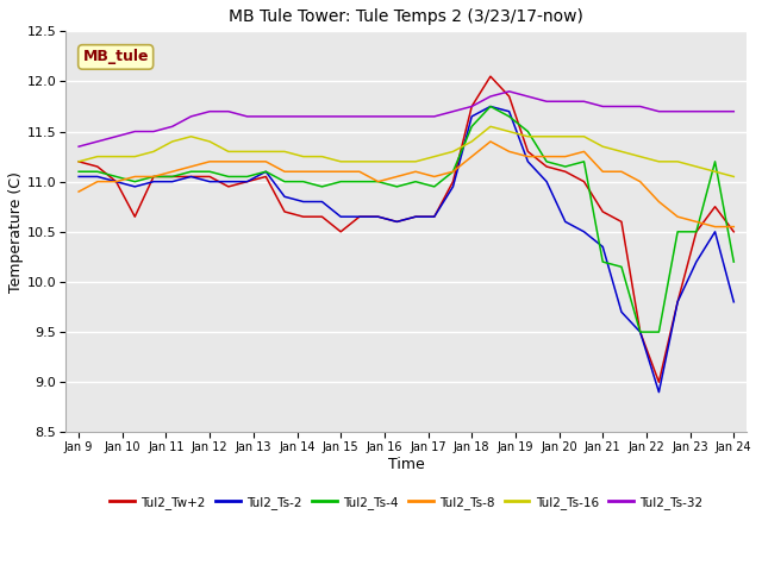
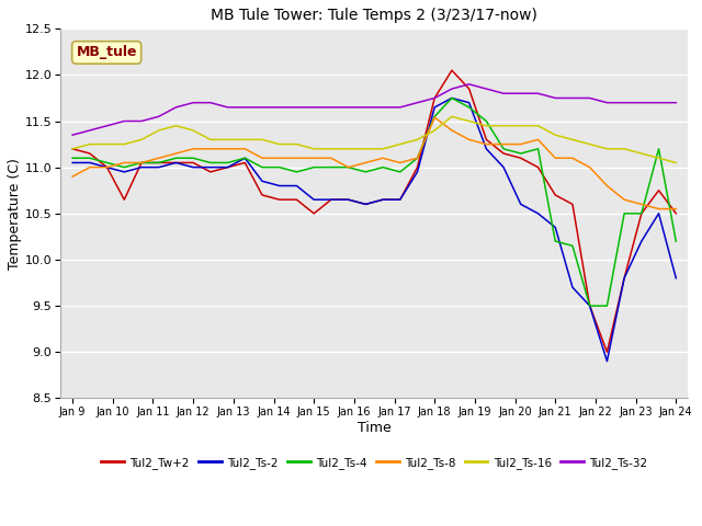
Tul2_Ts-8/Jan 18: 11.25 -> 11.54
